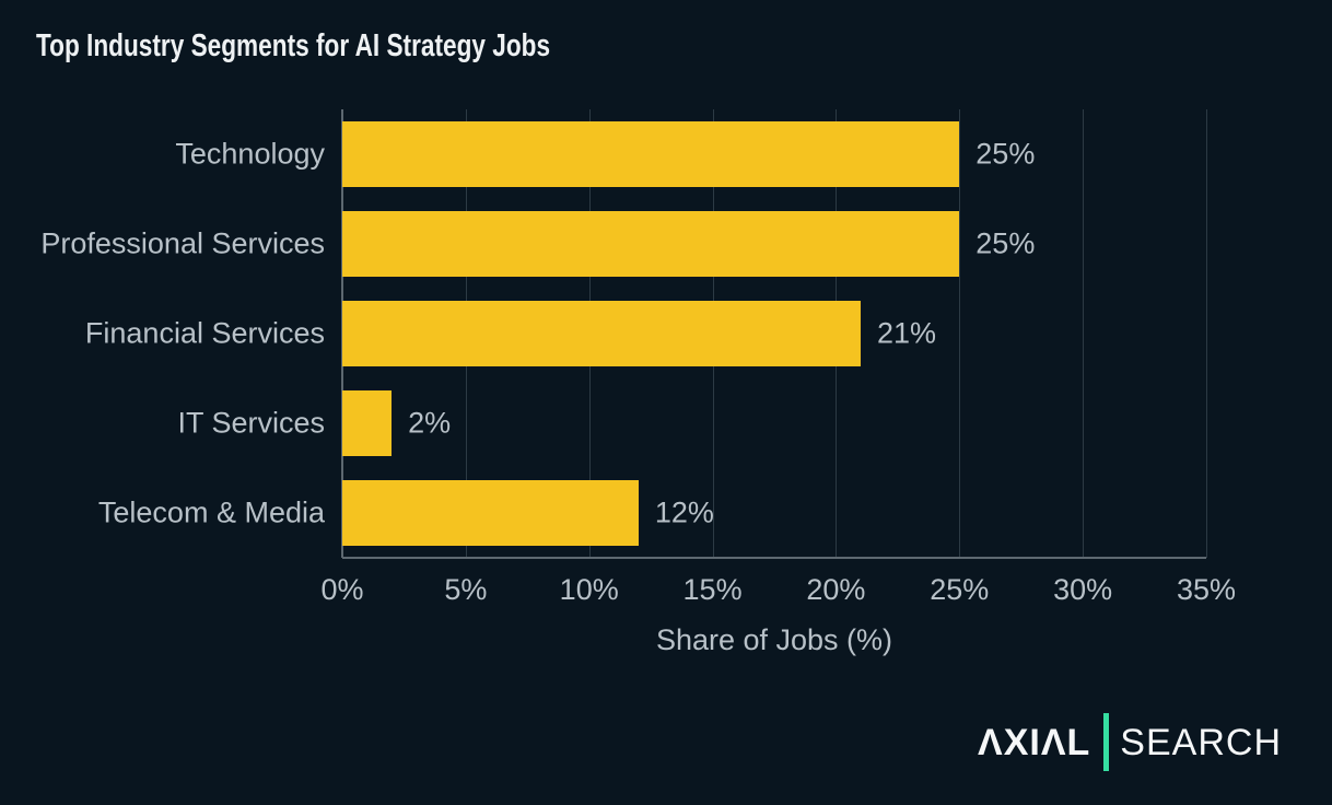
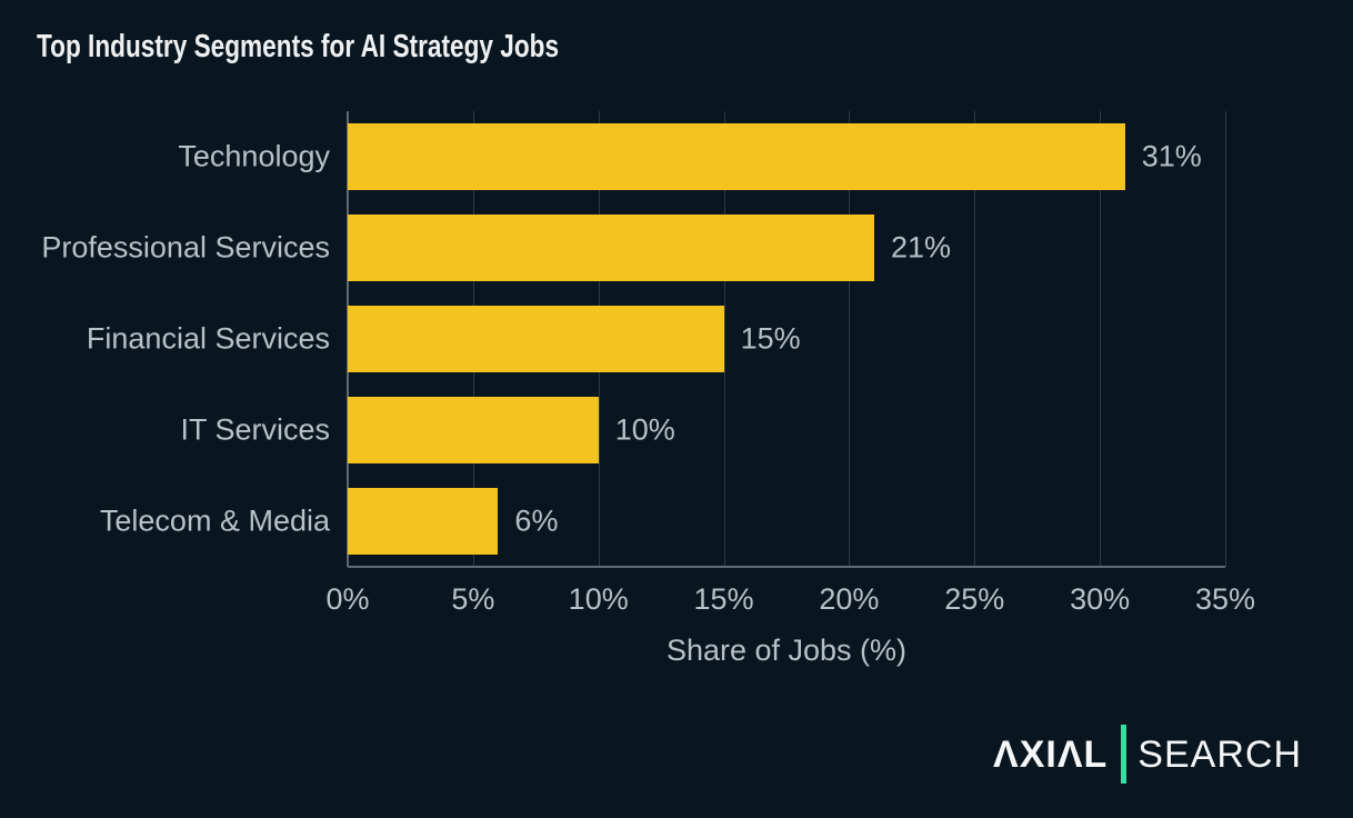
Technology: 25% -> 31%
Professional Services: 25% -> 21%
Financial Services: 21% -> 15%
IT Services: 2% -> 10%
Telecom & Media: 12% -> 6%
